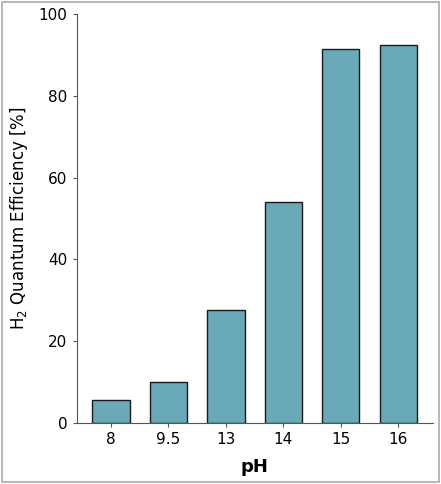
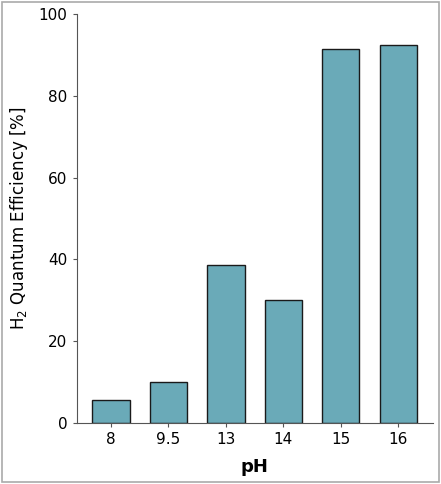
13: 27.5 -> 38.5
14: 54.0 -> 30.0
